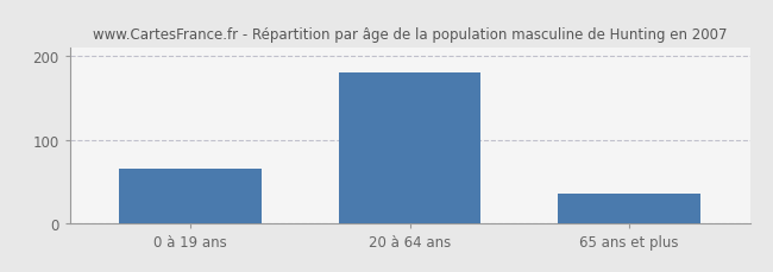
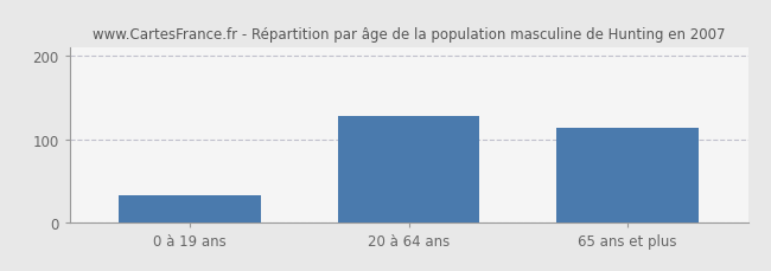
0 à 19 ans: 65 -> 32
20 à 64 ans: 180 -> 128
65 ans et plus: 35 -> 114
